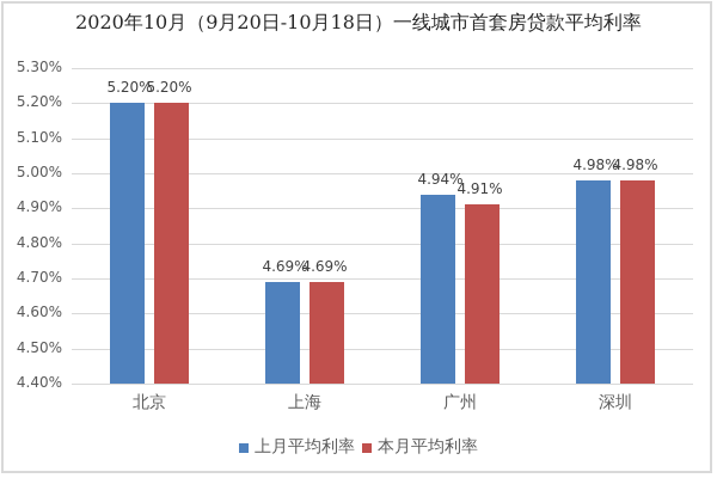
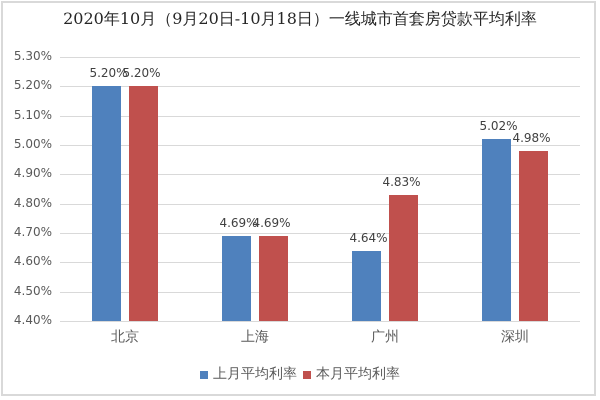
上月平均利率/广州: 4.94% -> 4.64%
本月平均利率/广州: 4.91% -> 4.83%
上月平均利率/深圳: 4.98% -> 5.02%
